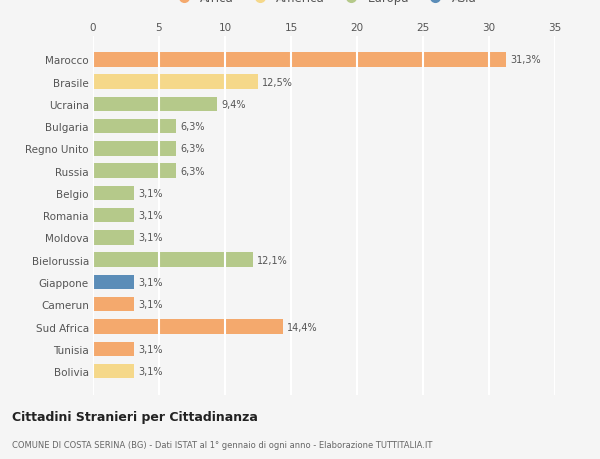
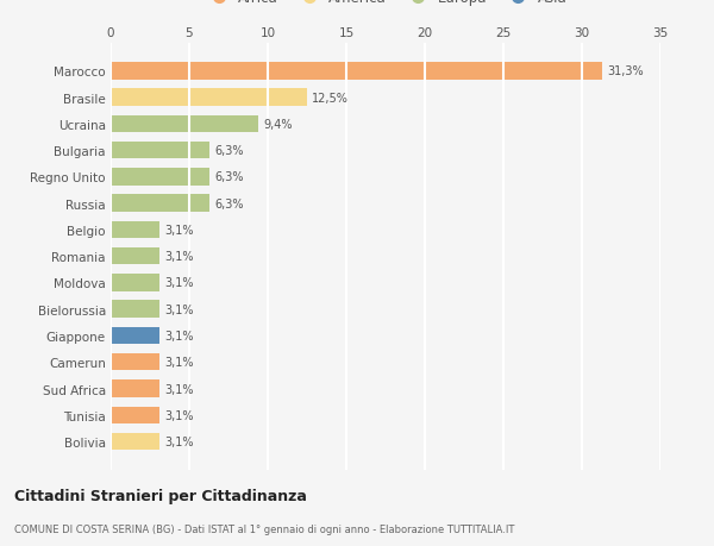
Bielorussia: 12,1% -> 3,1%
Sud Africa: 14,4% -> 3,1%
